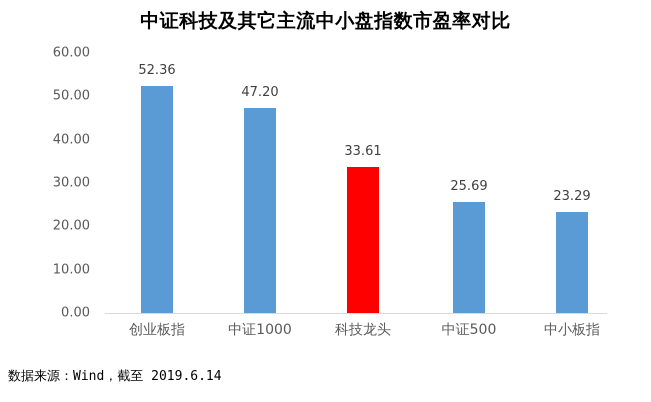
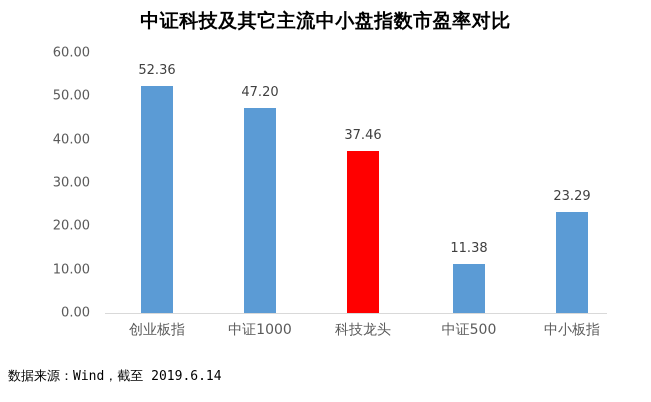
科技龙头: 33.61 -> 37.46
中证500: 25.69 -> 11.38
